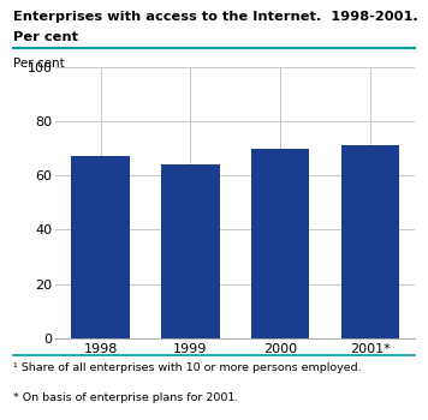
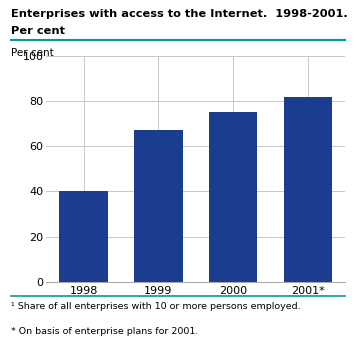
1998: 67 -> 40
1999: 64 -> 67
2000: 70 -> 75
2001*: 71 -> 82
